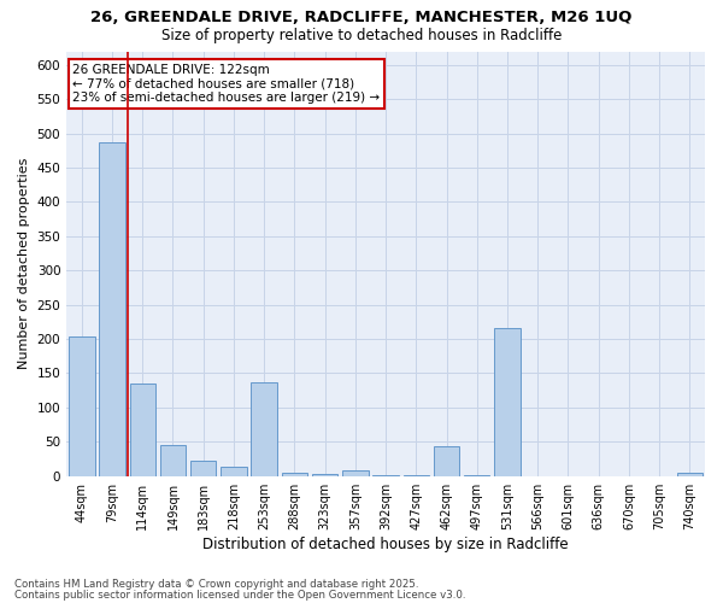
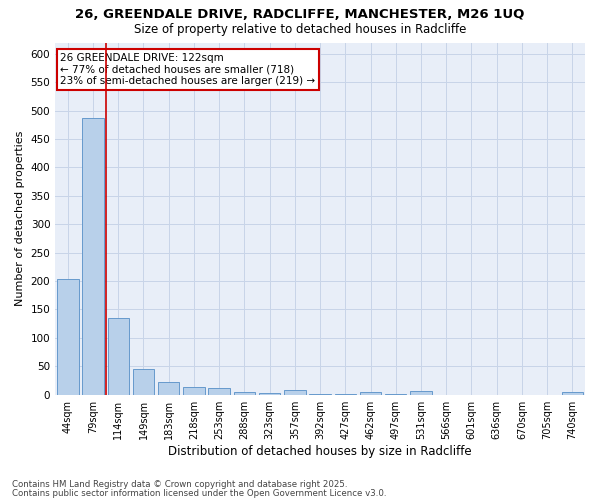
253sqm: 136 -> 12
462sqm: 44 -> 5
531sqm: 216 -> 7
